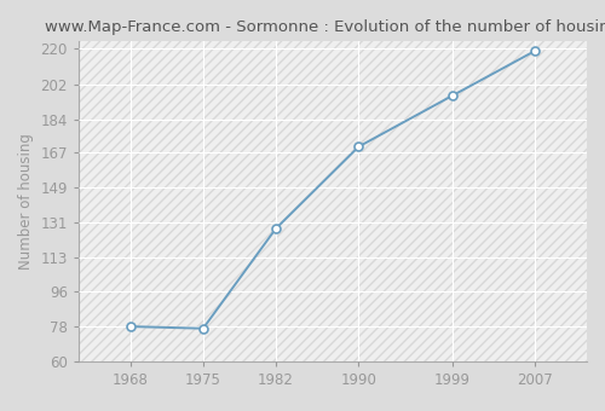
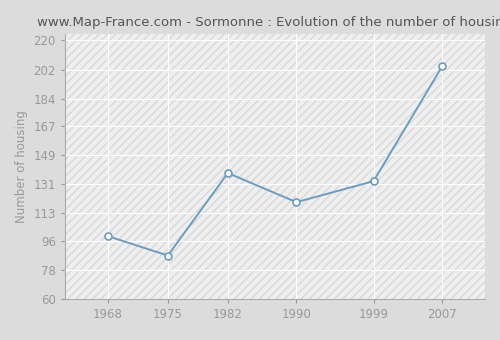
1968: 78 -> 99
1975: 77 -> 87
1982: 128 -> 138
1990: 170 -> 120
1999: 196 -> 133
2007: 219 -> 204
